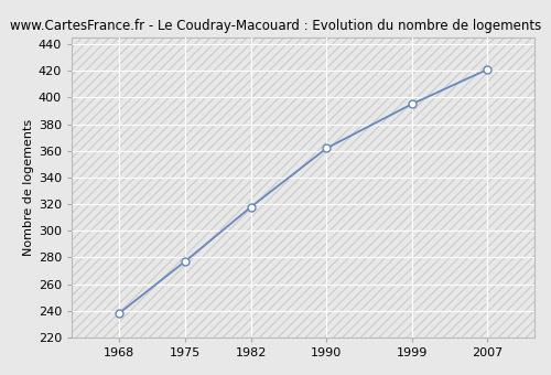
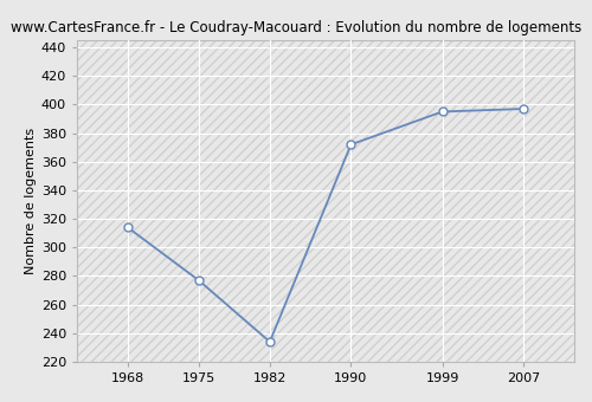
1968: 238 -> 314
1982: 318 -> 234
1990: 362 -> 372
2007: 421 -> 397
